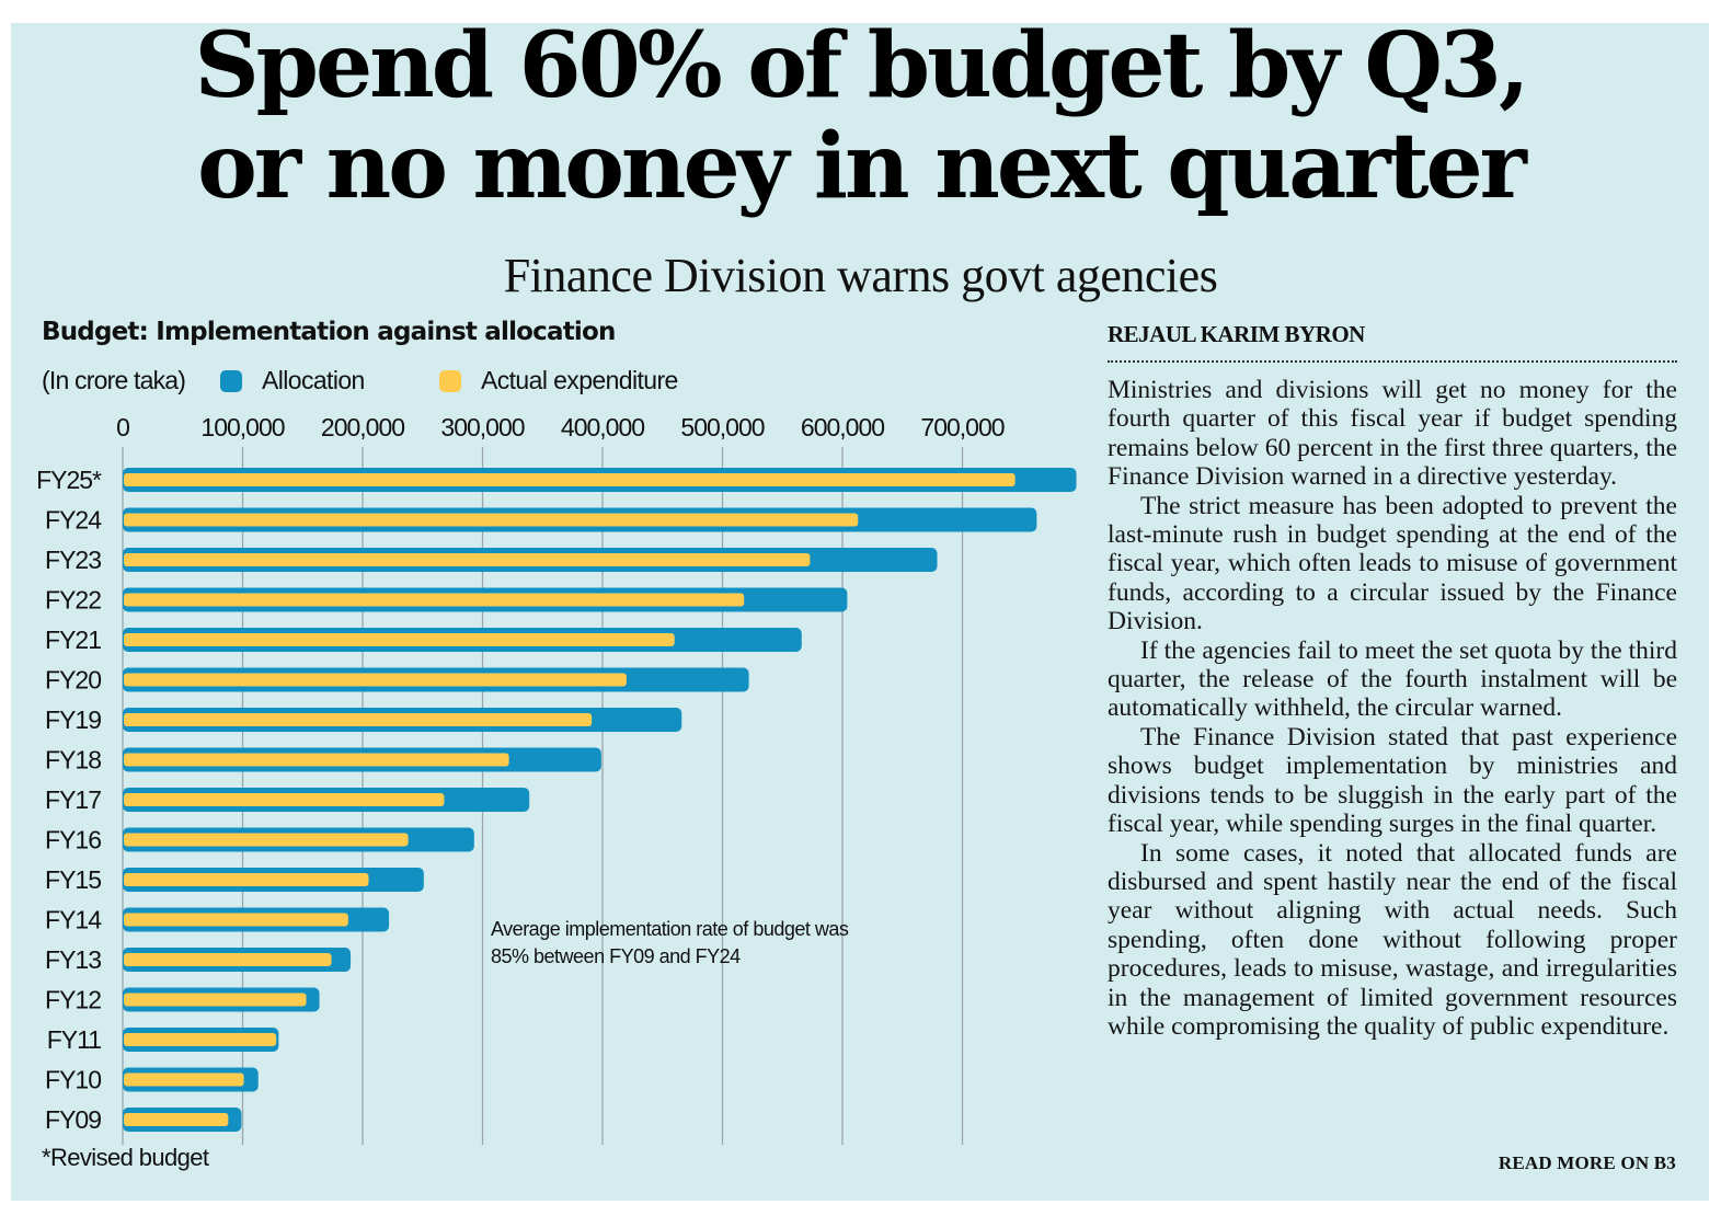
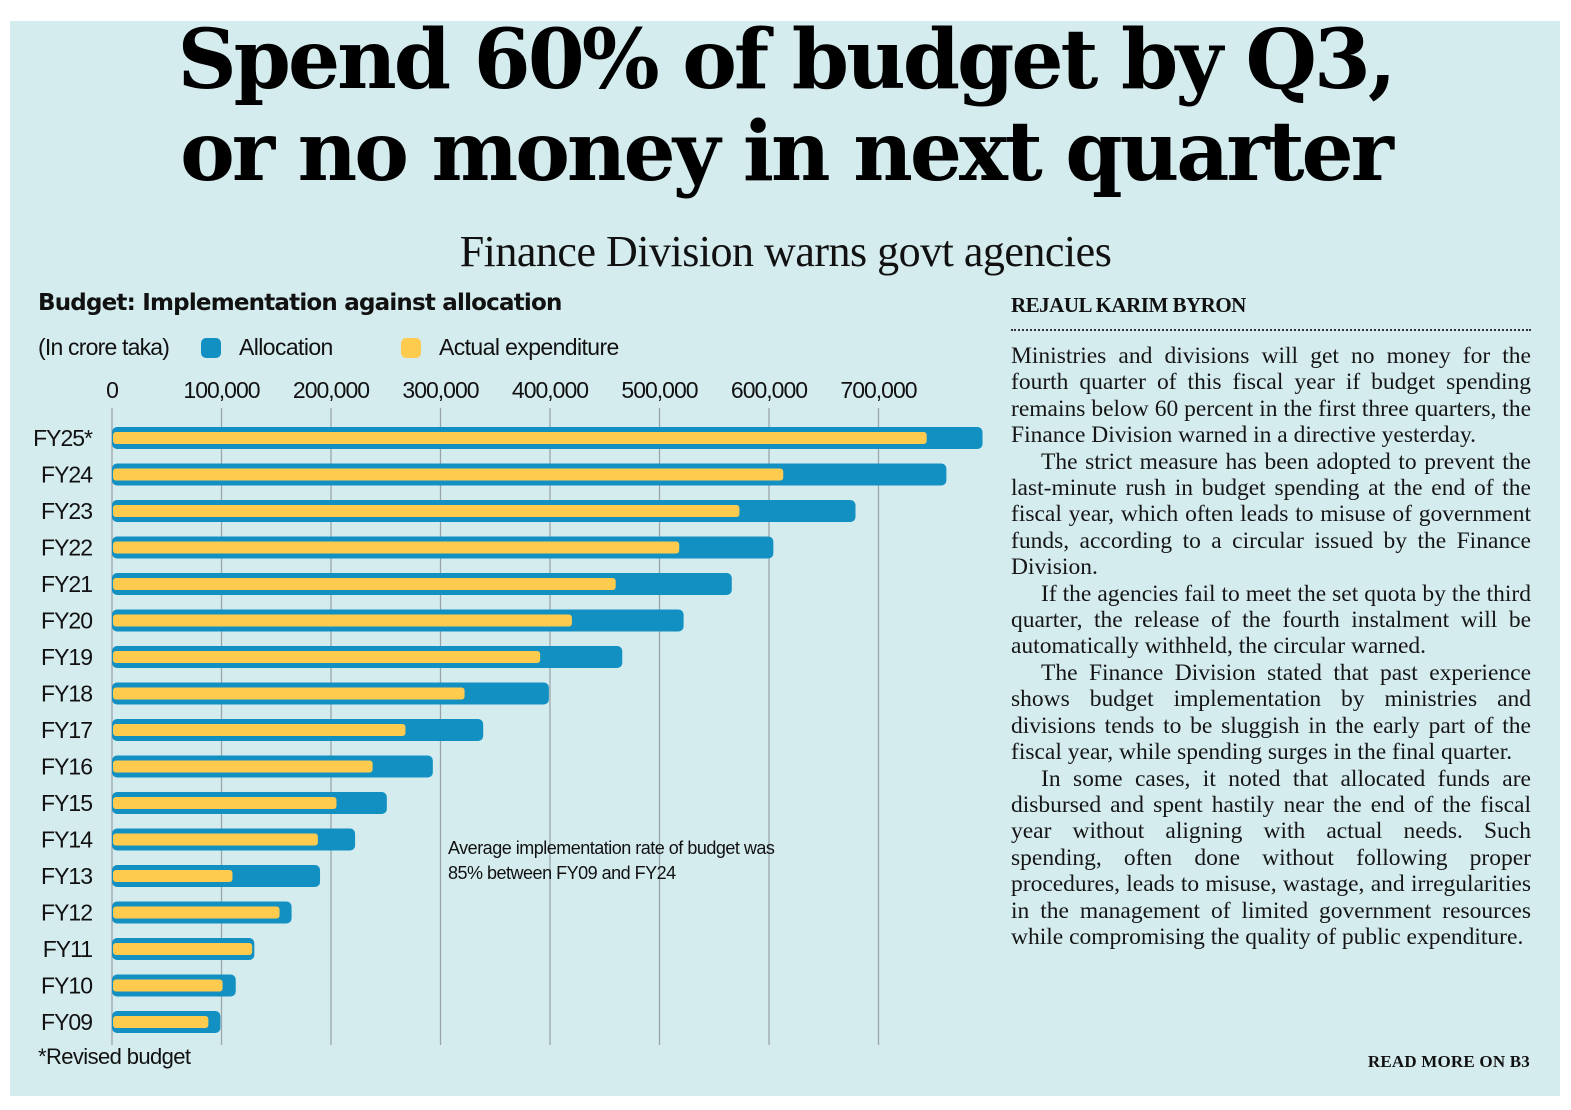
Actual expenditure/FY13: 174000 -> 110000
